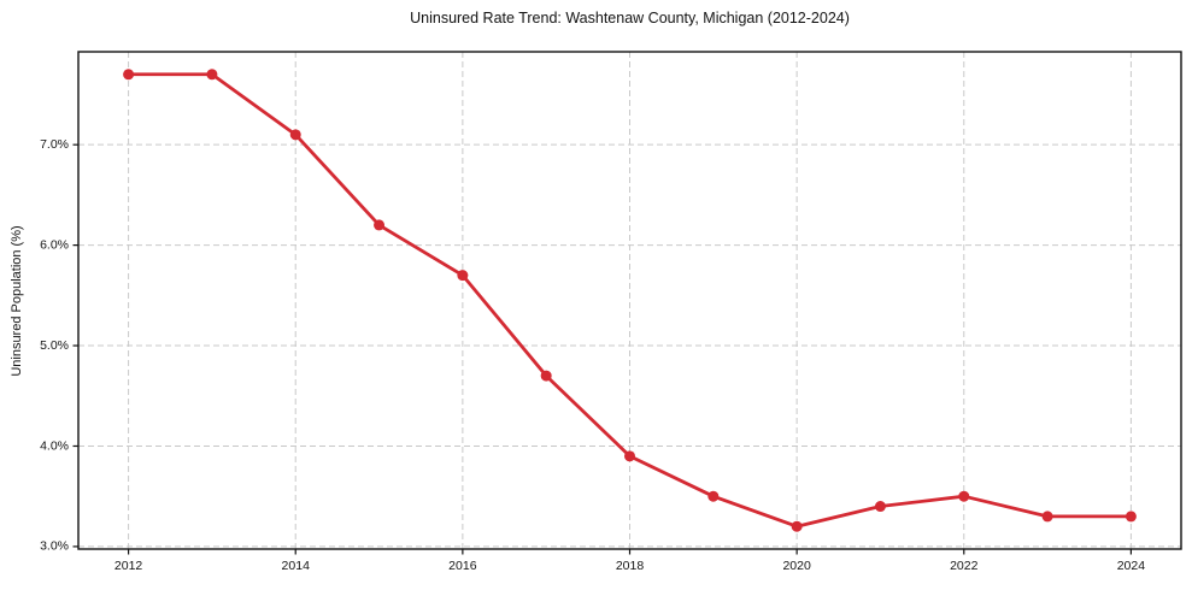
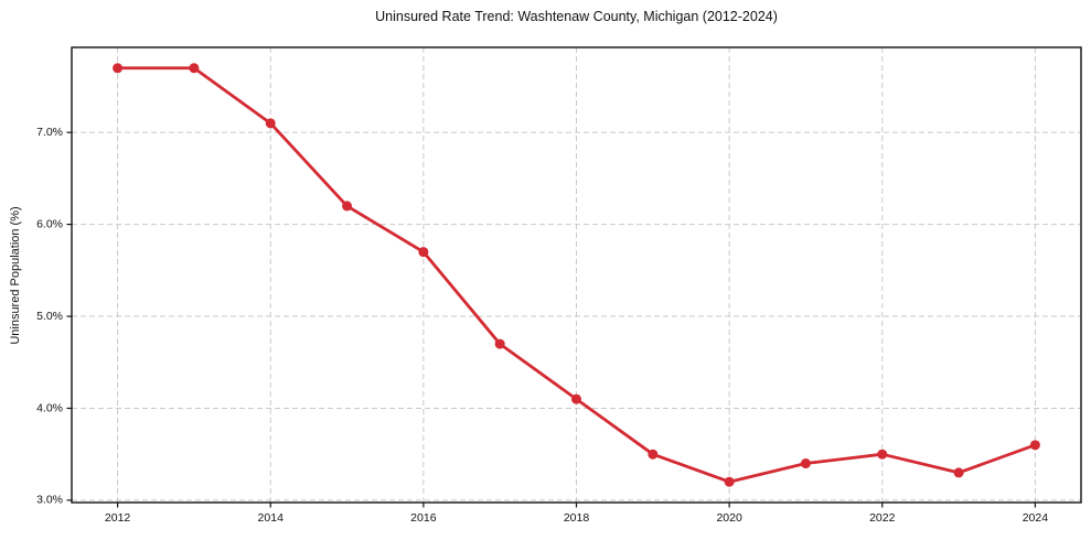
2018: 3.9% -> 4.1%
2024: 3.3% -> 3.6%
